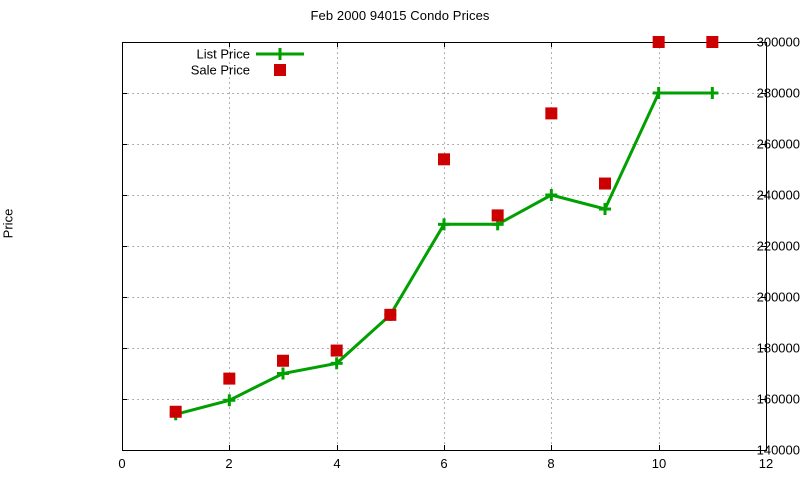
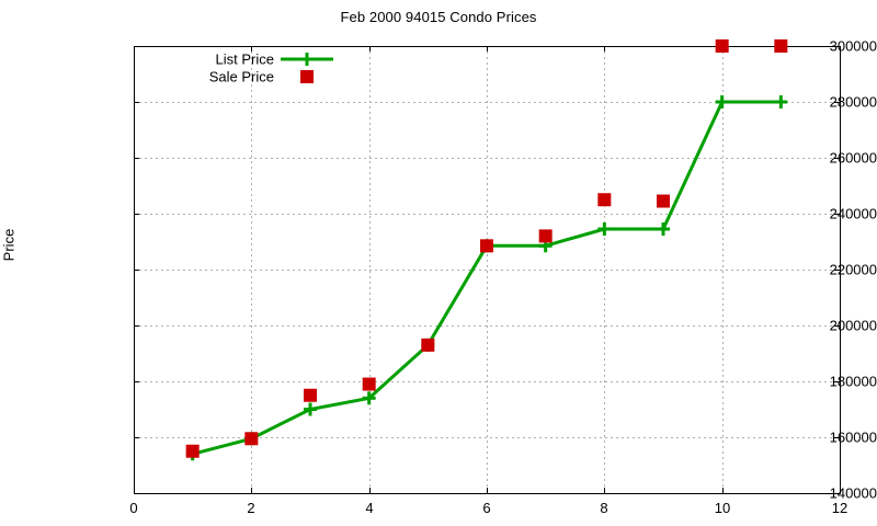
Sale Price/2: 168000 -> 160000
Sale Price/6: 254000 -> 228000
List Price/8: 240000 -> 234000
Sale Price/8: 272000 -> 245000
